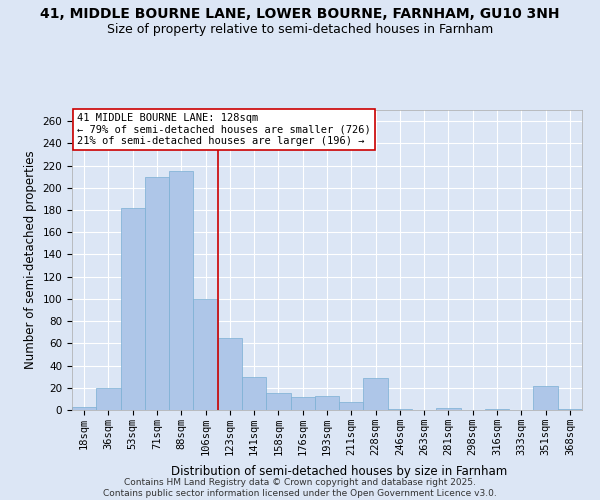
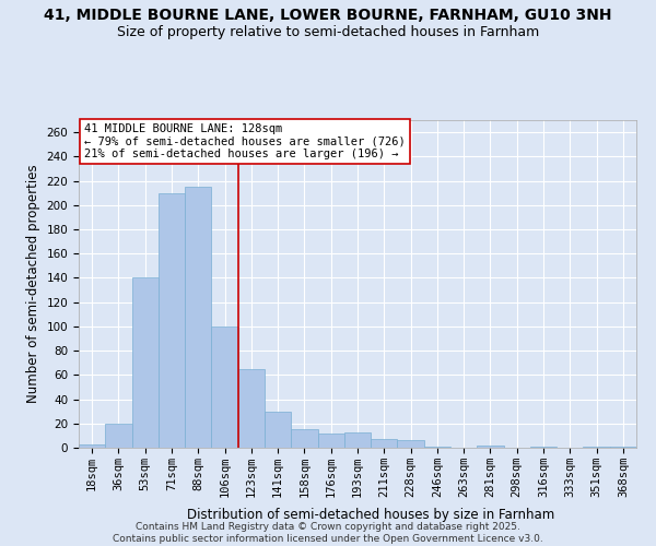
53sqm: 182 -> 140
228sqm: 29 -> 6
351sqm: 22 -> 1
